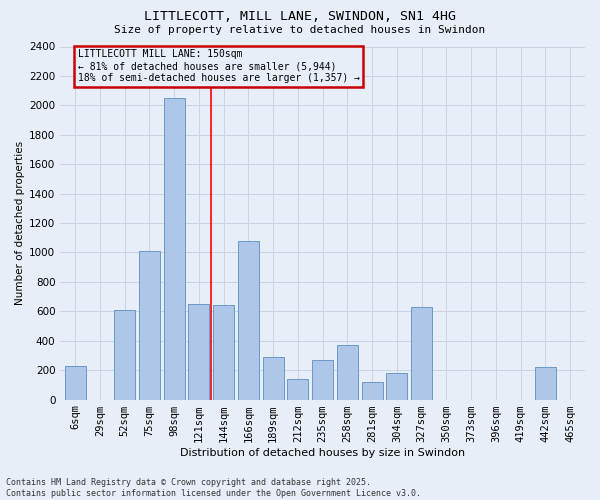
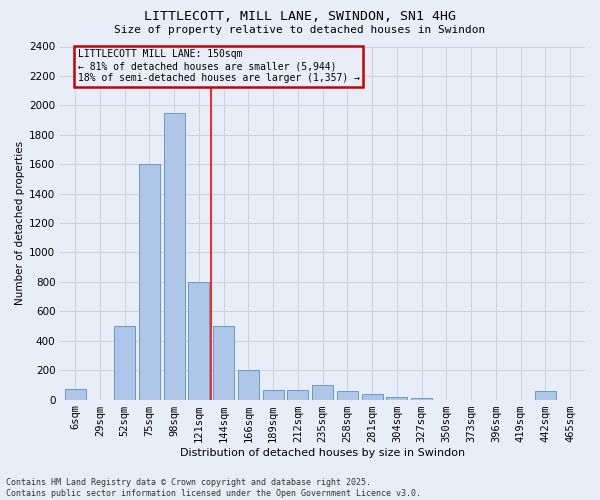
6sqm: 230 -> 70
52sqm: 610 -> 500
75sqm: 1010 -> 1600
98sqm: 2050 -> 1950
121sqm: 650 -> 800
144sqm: 640 -> 500
166sqm: 1080 -> 200
189sqm: 290 -> 60
212sqm: 140 -> 60
235sqm: 270 -> 100
258sqm: 370 -> 60
281sqm: 120 -> 40
304sqm: 180 -> 20
327sqm: 630 -> 10
442sqm: 220 -> 60
